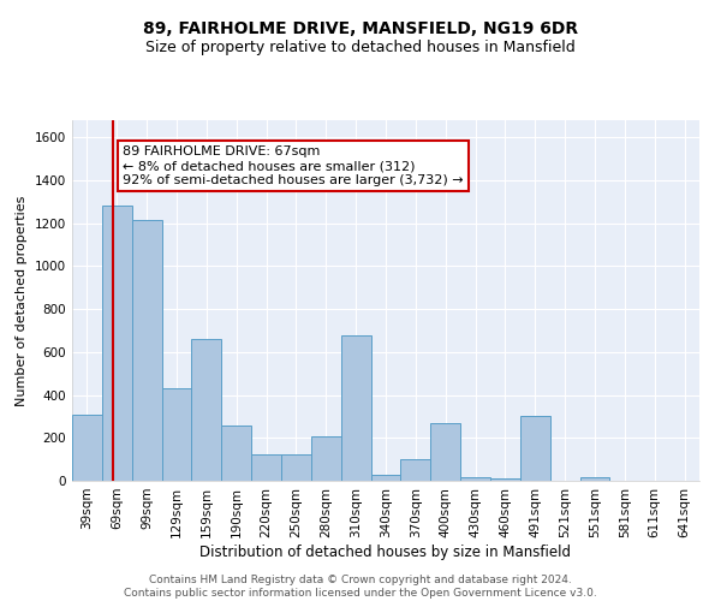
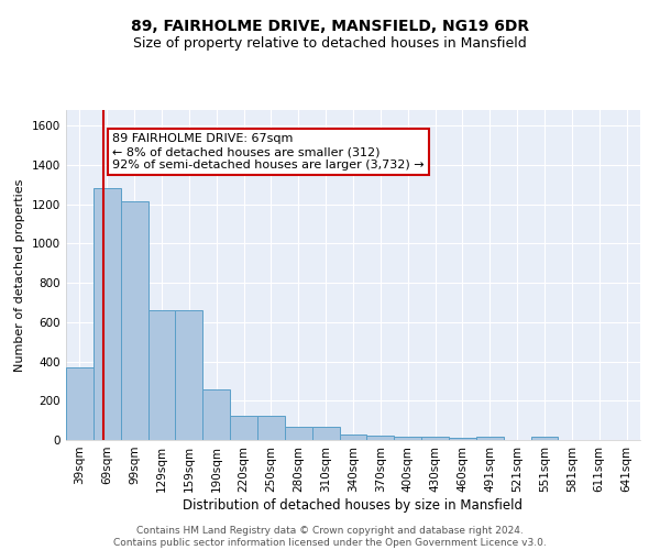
39sqm: 310 -> 370
129sqm: 430 -> 660
280sqm: 210 -> 70
310sqm: 680 -> 70
370sqm: 100 -> 20
400sqm: 270 -> 20
491sqm: 300 -> 20
